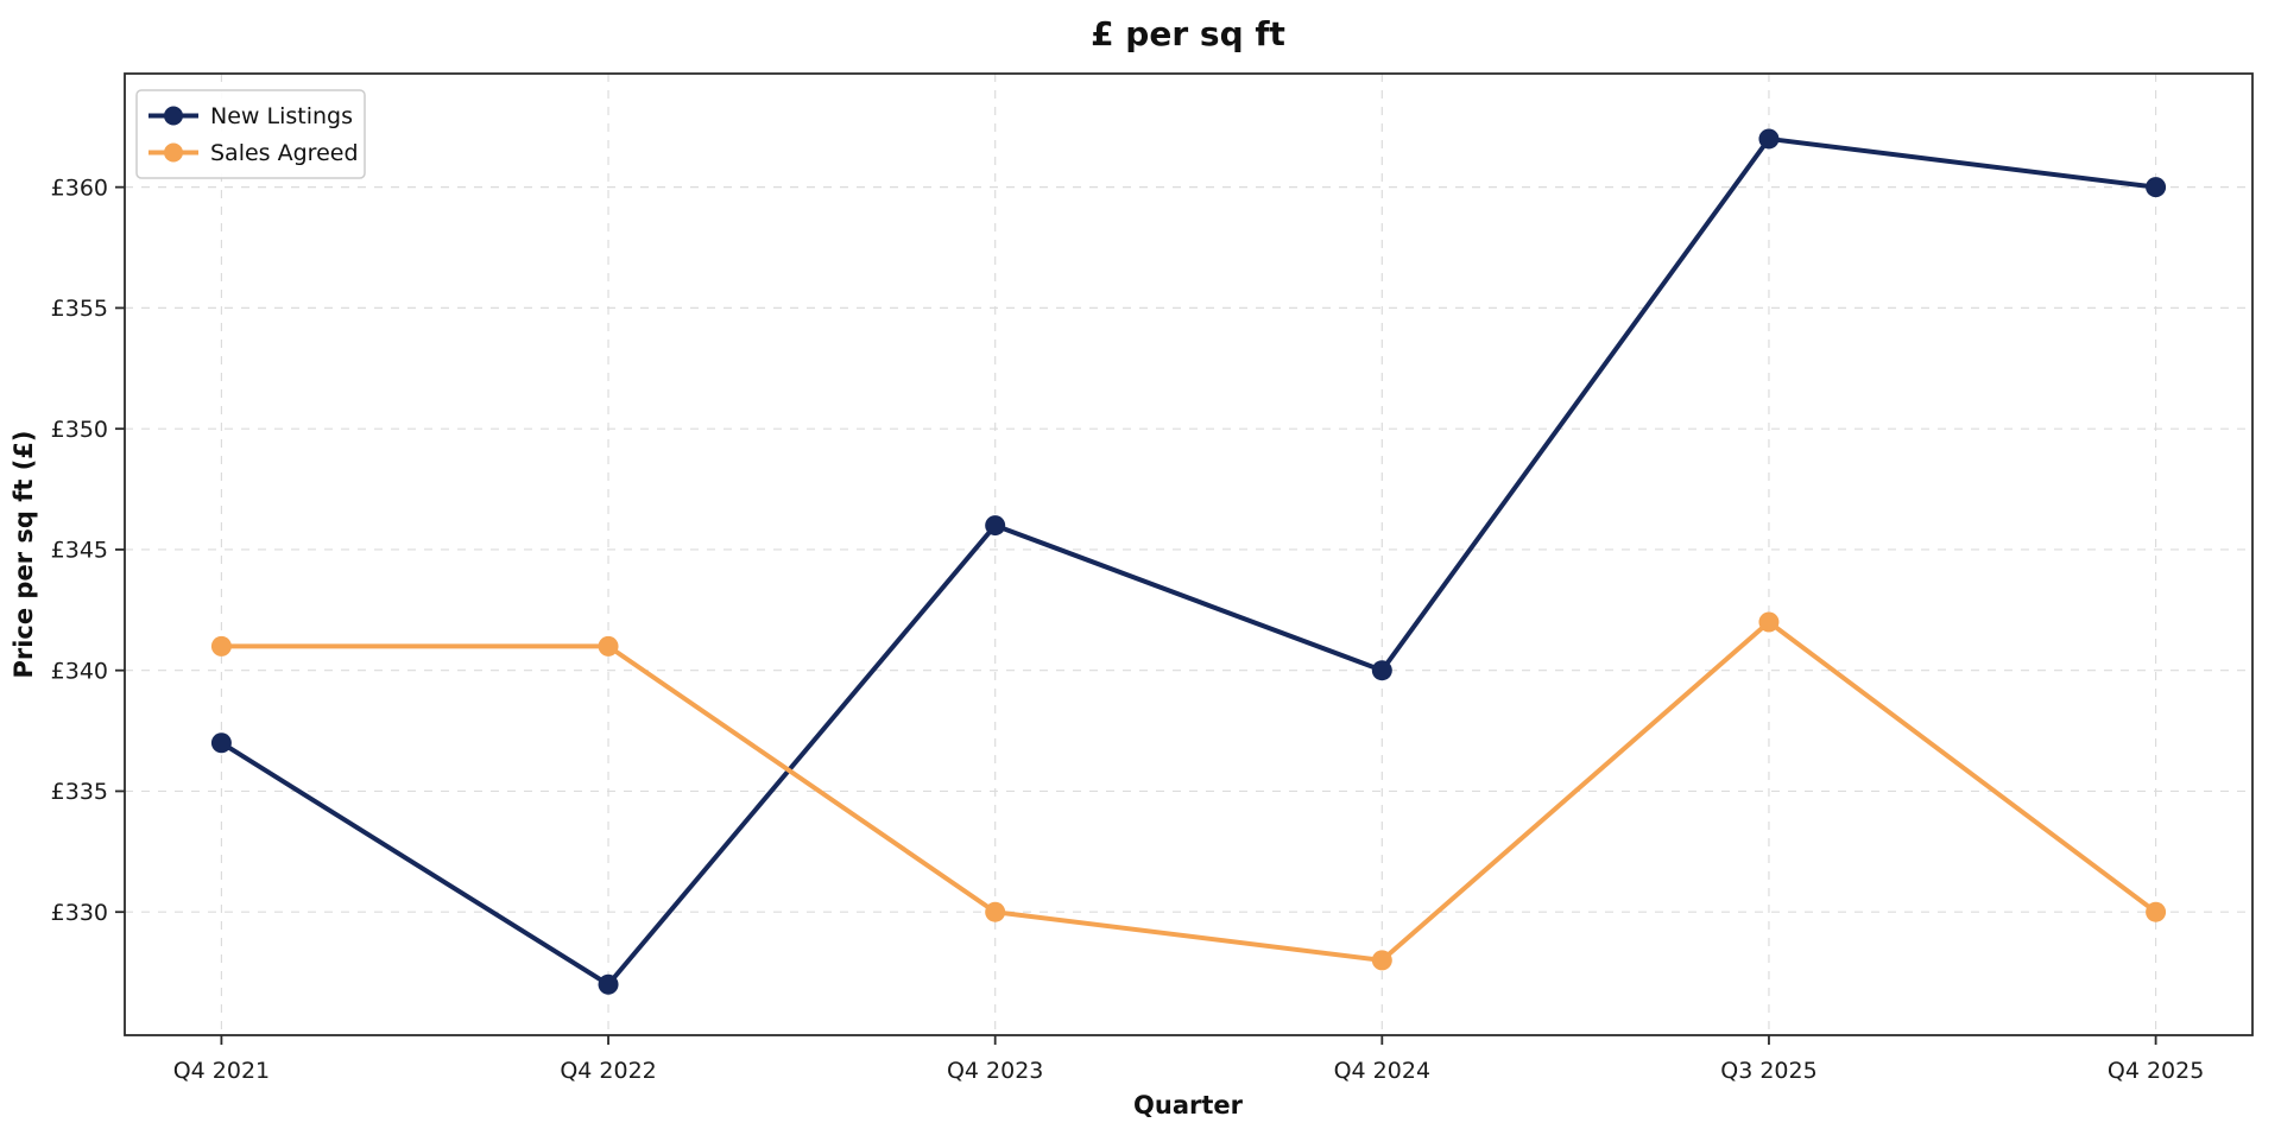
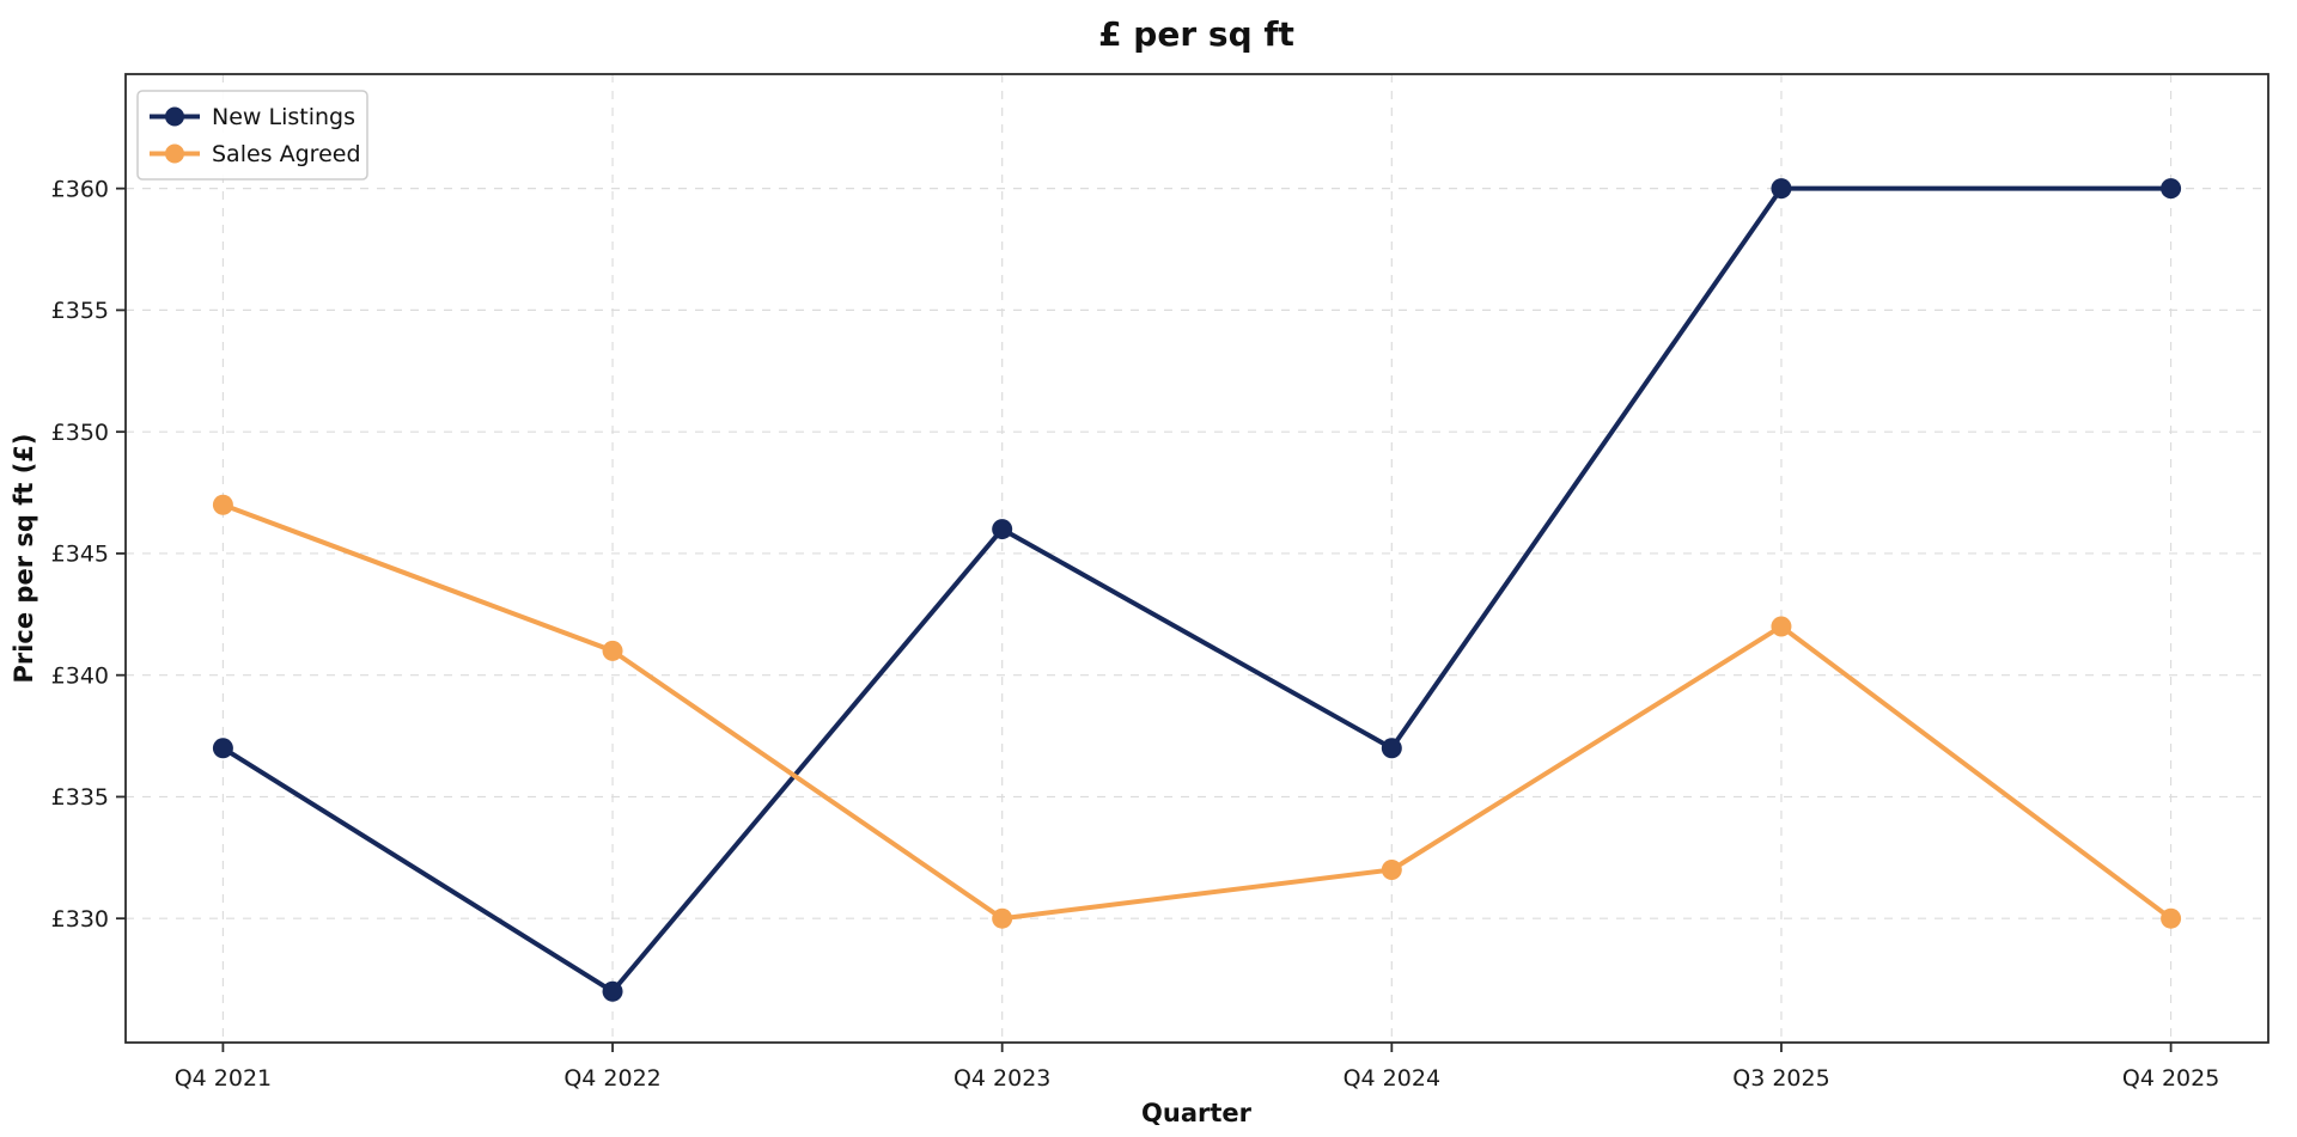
Sales Agreed/Q4 2021: £341 -> £347
New Listings/Q4 2024: £340 -> £337
Sales Agreed/Q4 2024: £328 -> £332
New Listings/Q3 2025: £362 -> £360
